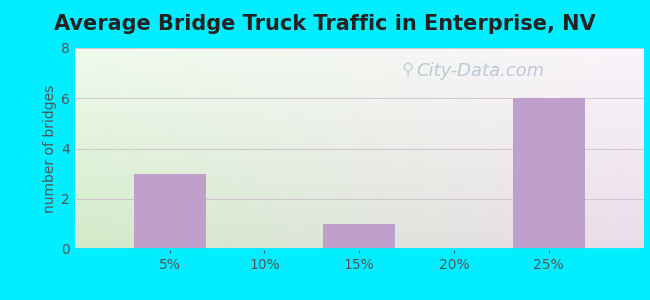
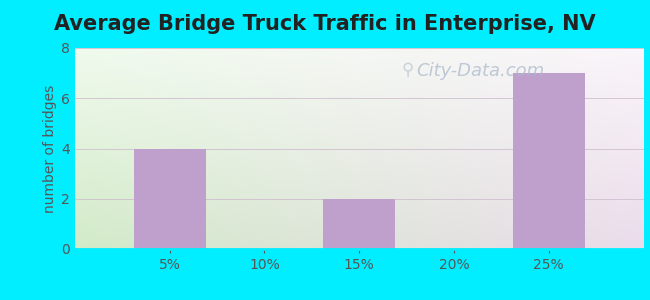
5%: 3 -> 4
15%: 1 -> 2
25%: 6 -> 7
